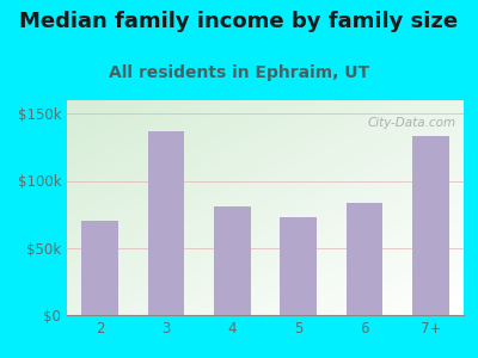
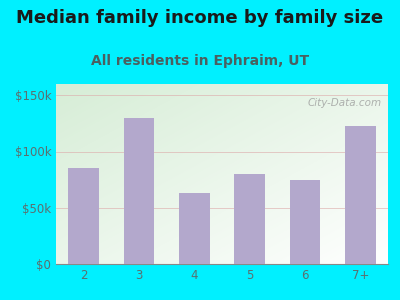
2: $70k -> $85k
3: $137k -> $130k
4: $81k -> $63k
5: $73k -> $80k
6: $84k -> $75k
7+: $133k -> $123k
